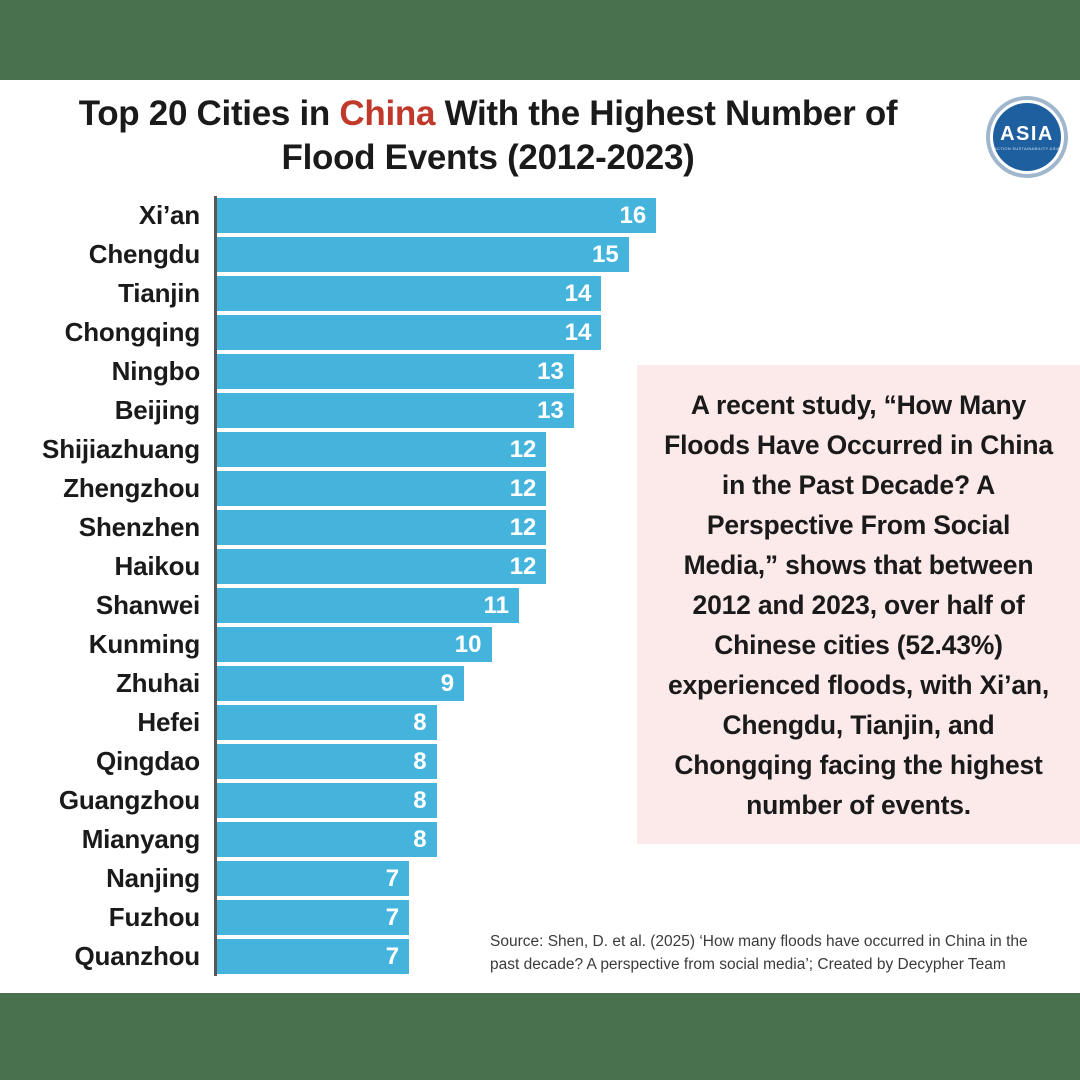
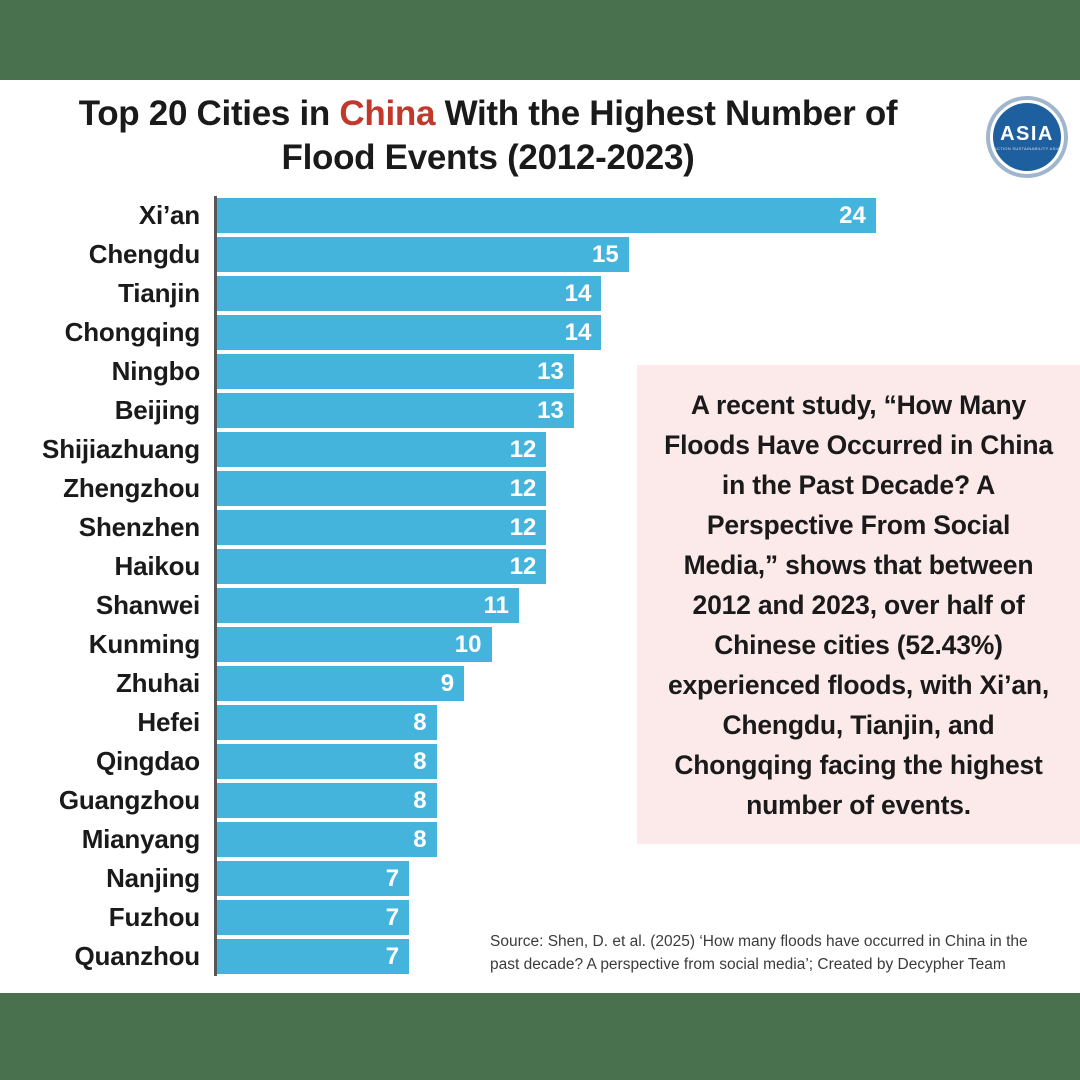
Xi’an: 16 -> 24
